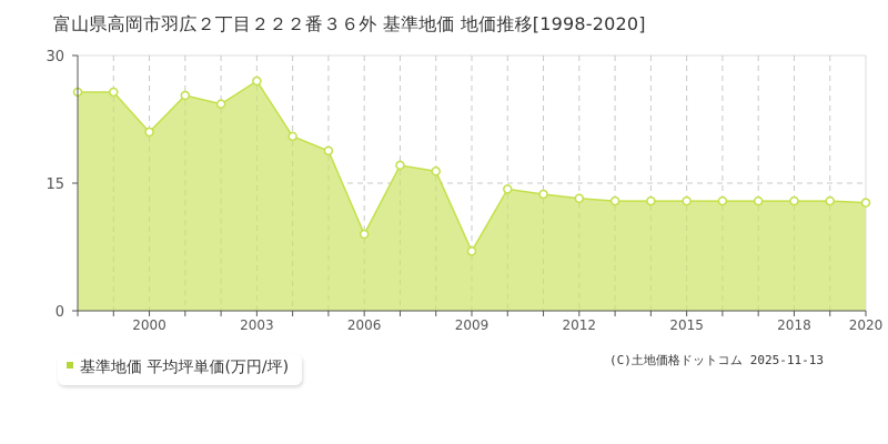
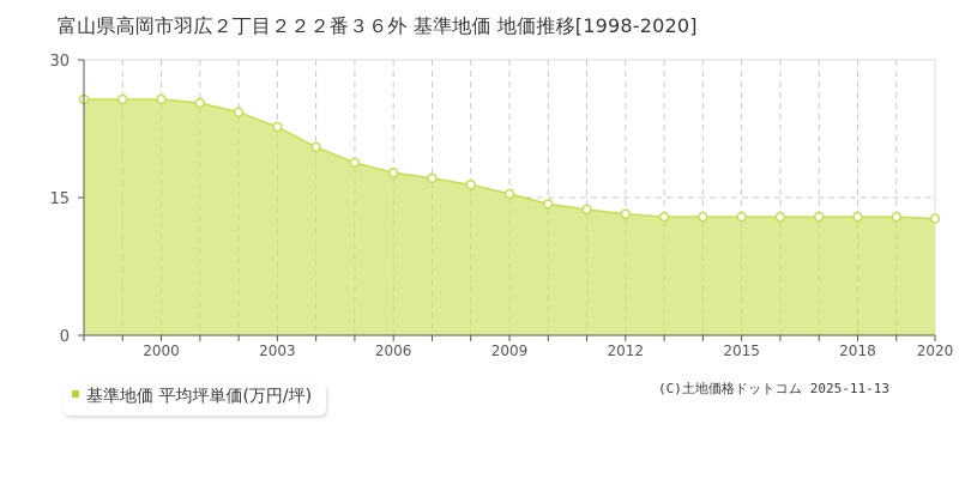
2000: 21 -> 26
2003: 27 -> 23
2006: 9 -> 18
2009: 7 -> 15
